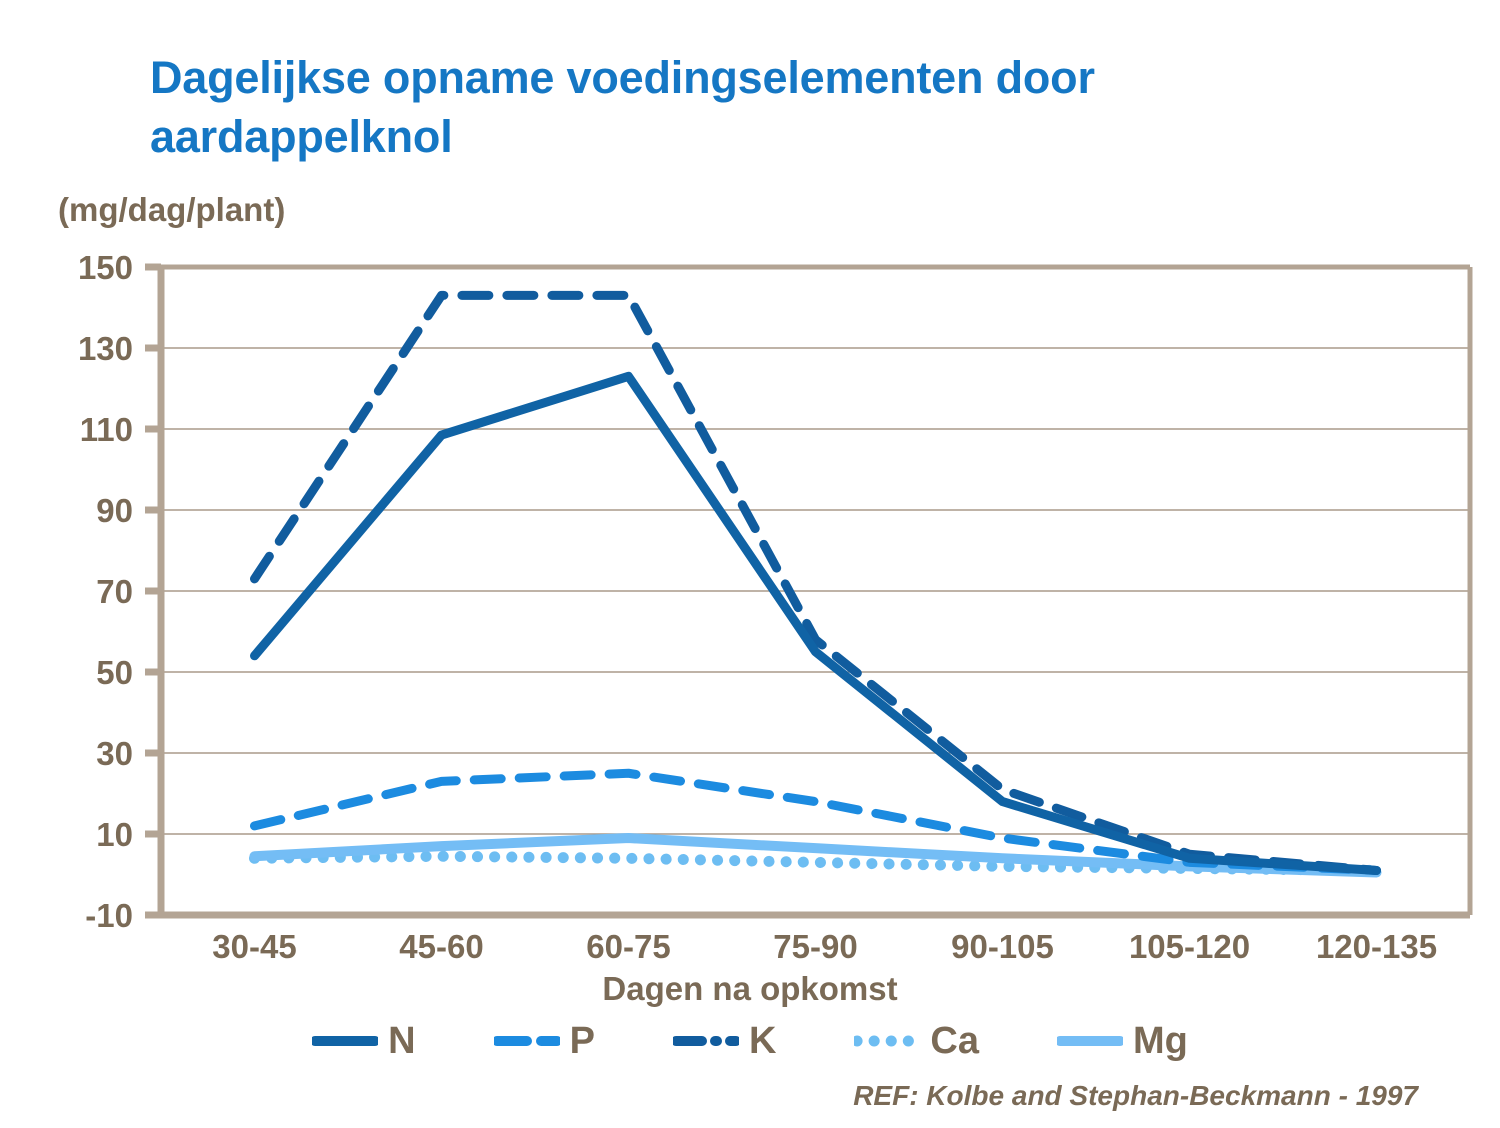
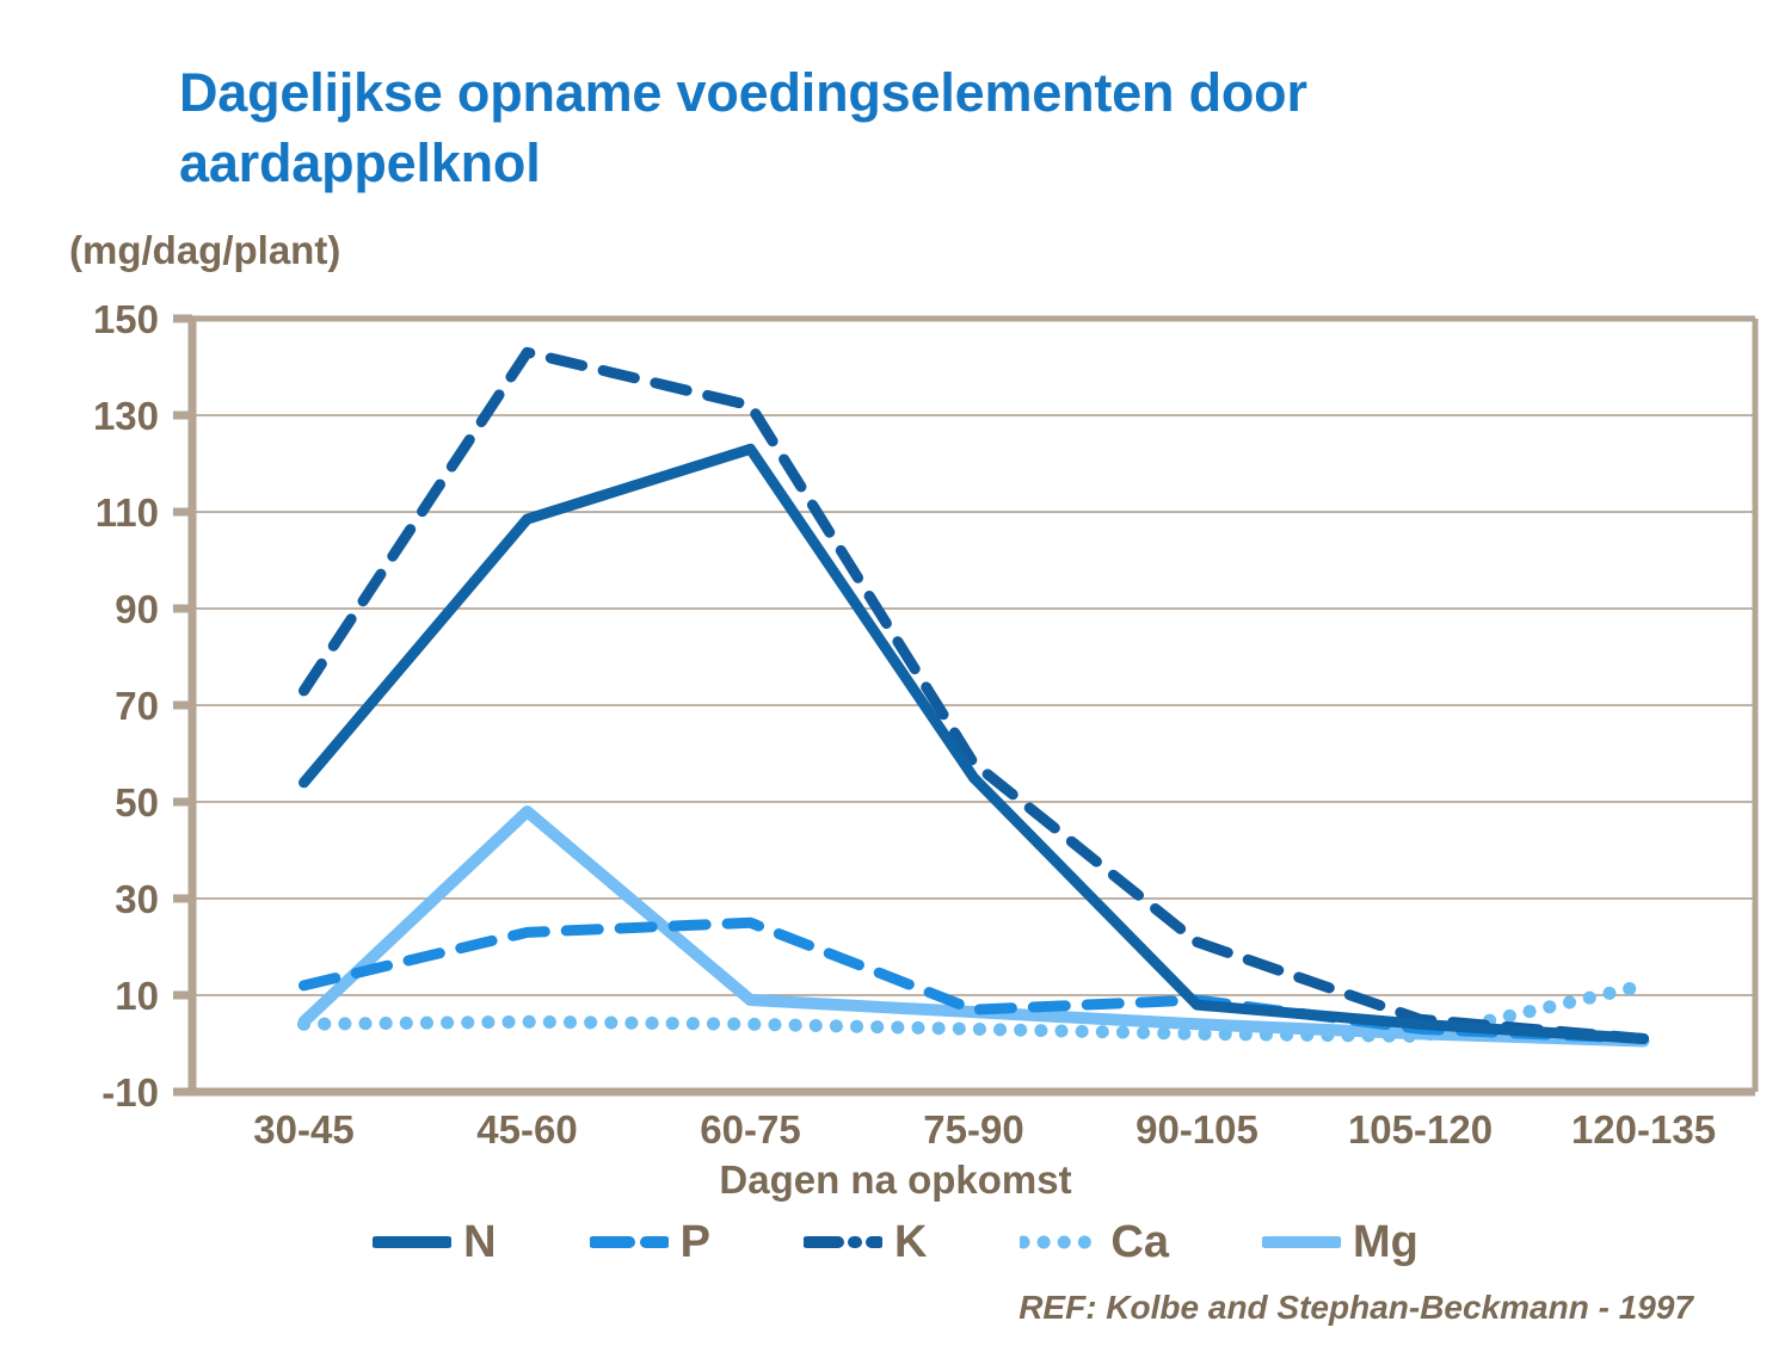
Mg/45-60: 7 -> 48
K/60-75: 143 -> 132
P/75-90: 18 -> 7
N/90-105: 18 -> 8
Ca/120-135: 1 -> 12
